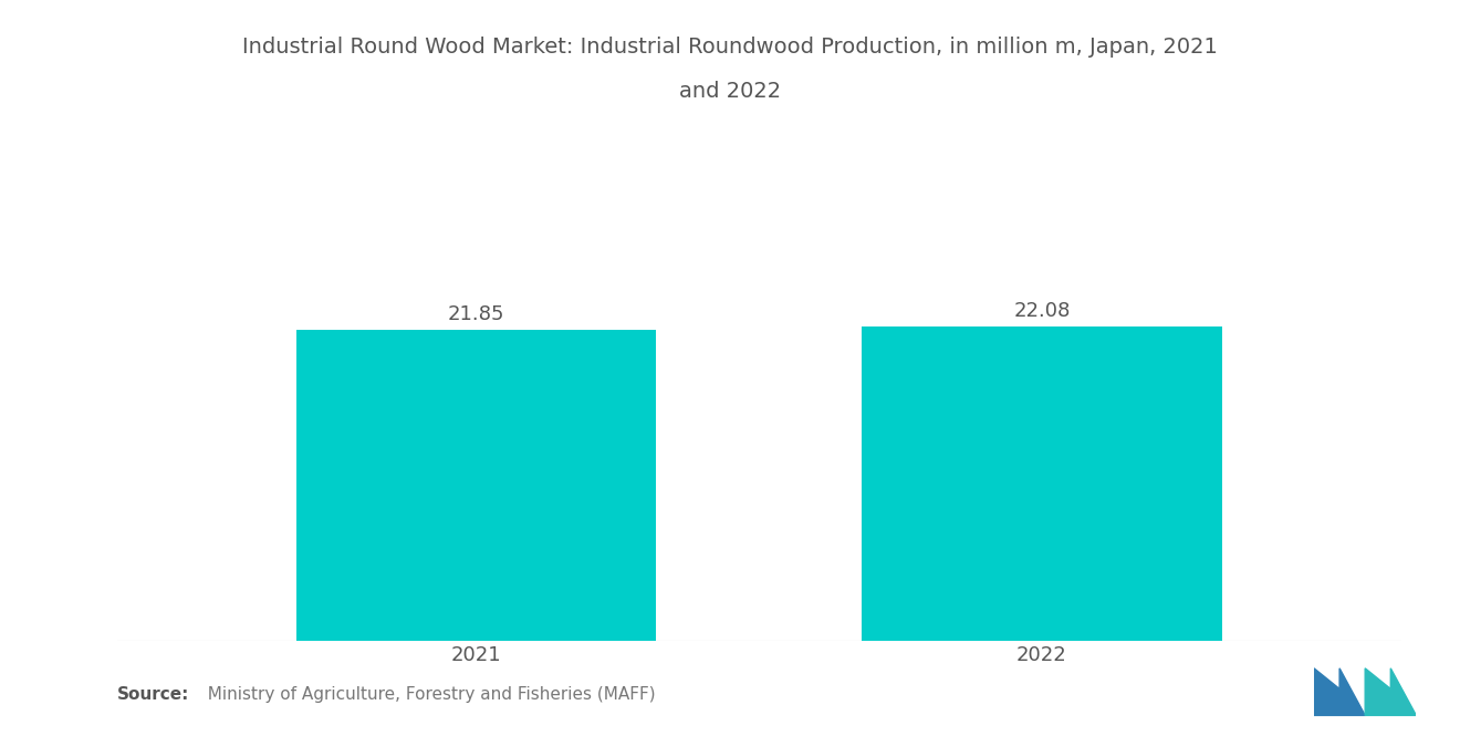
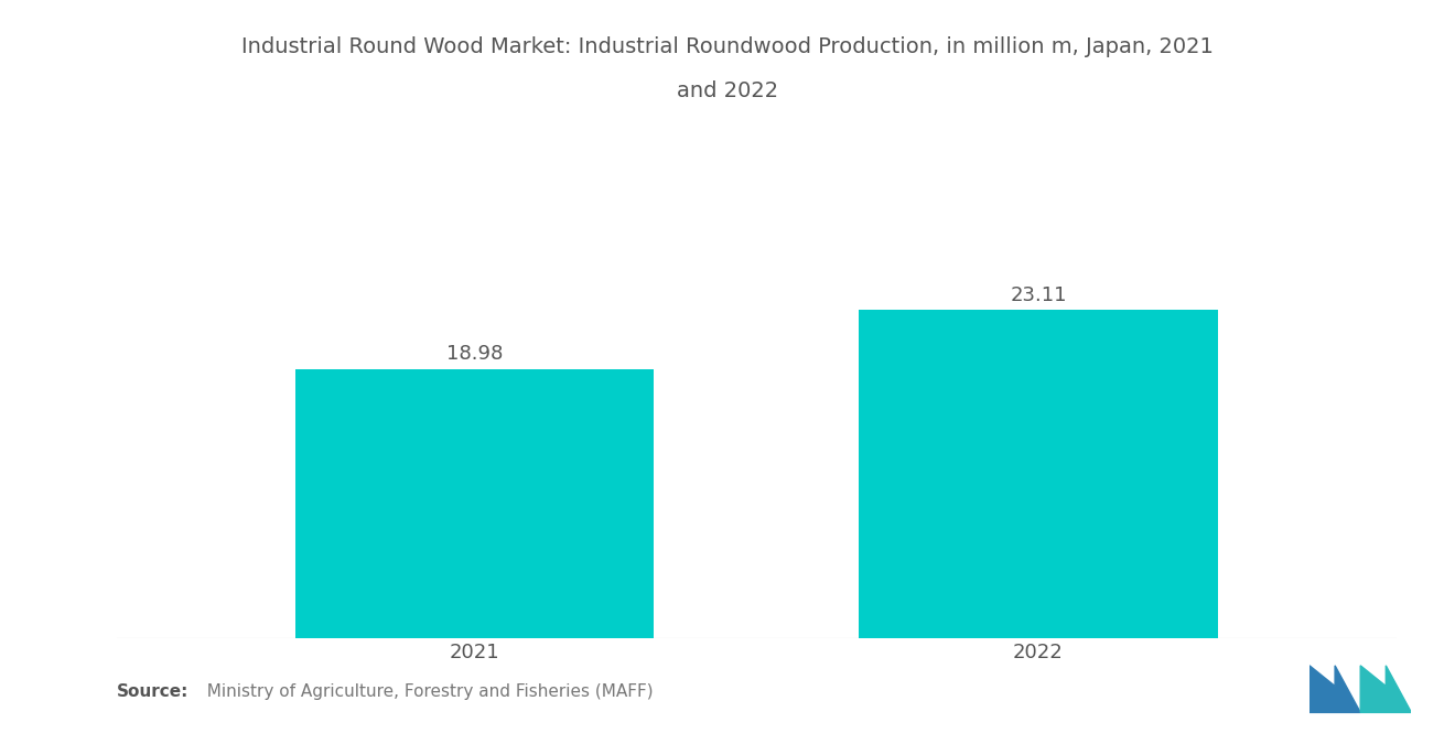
2021: 21.85 -> 18.98
2022: 22.08 -> 23.11
